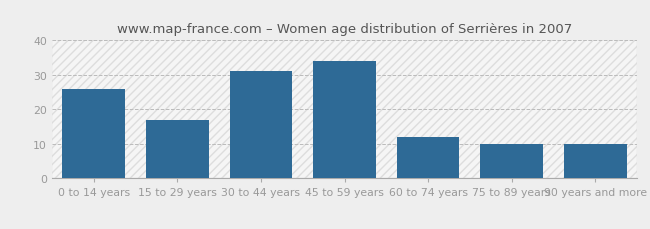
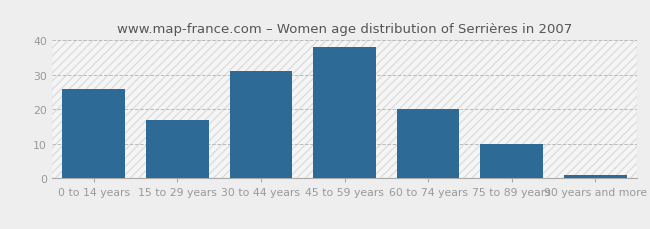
45 to 59 years: 34 -> 38
60 to 74 years: 12 -> 20
90 years and more: 10 -> 1
